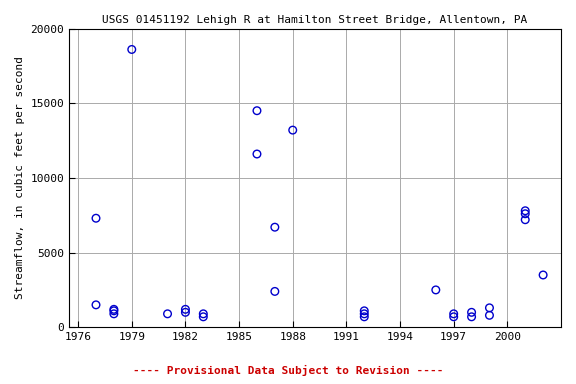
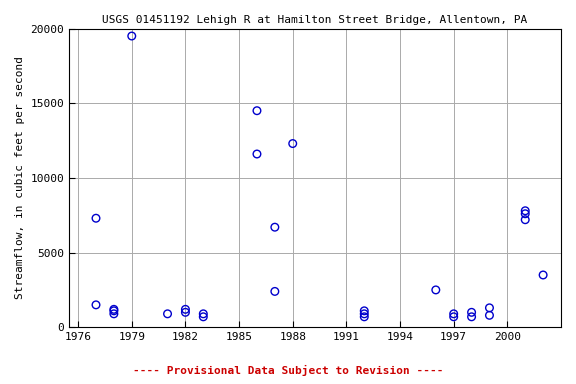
1979: 18600 -> 19500
1988: 13200 -> 12300
